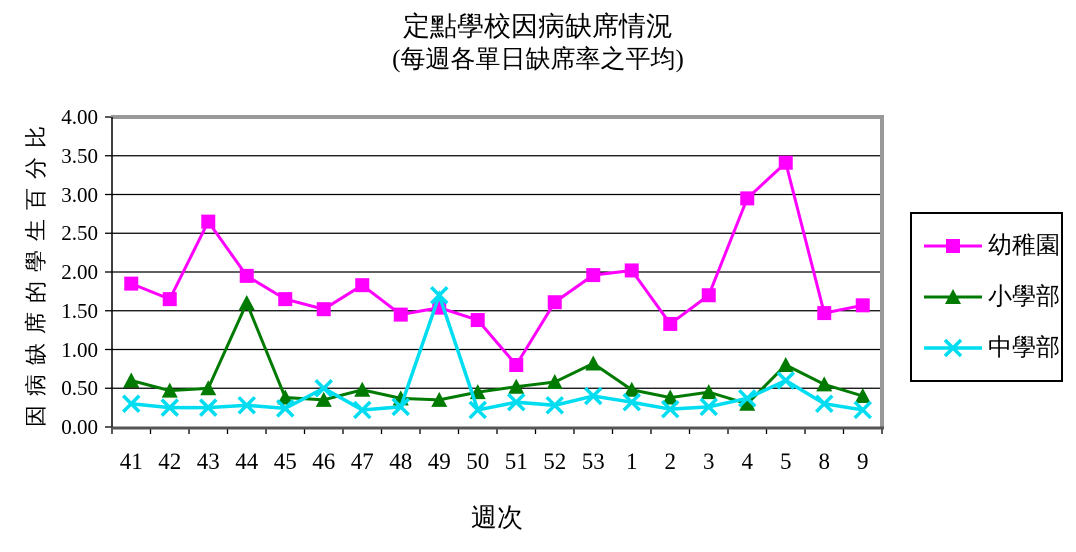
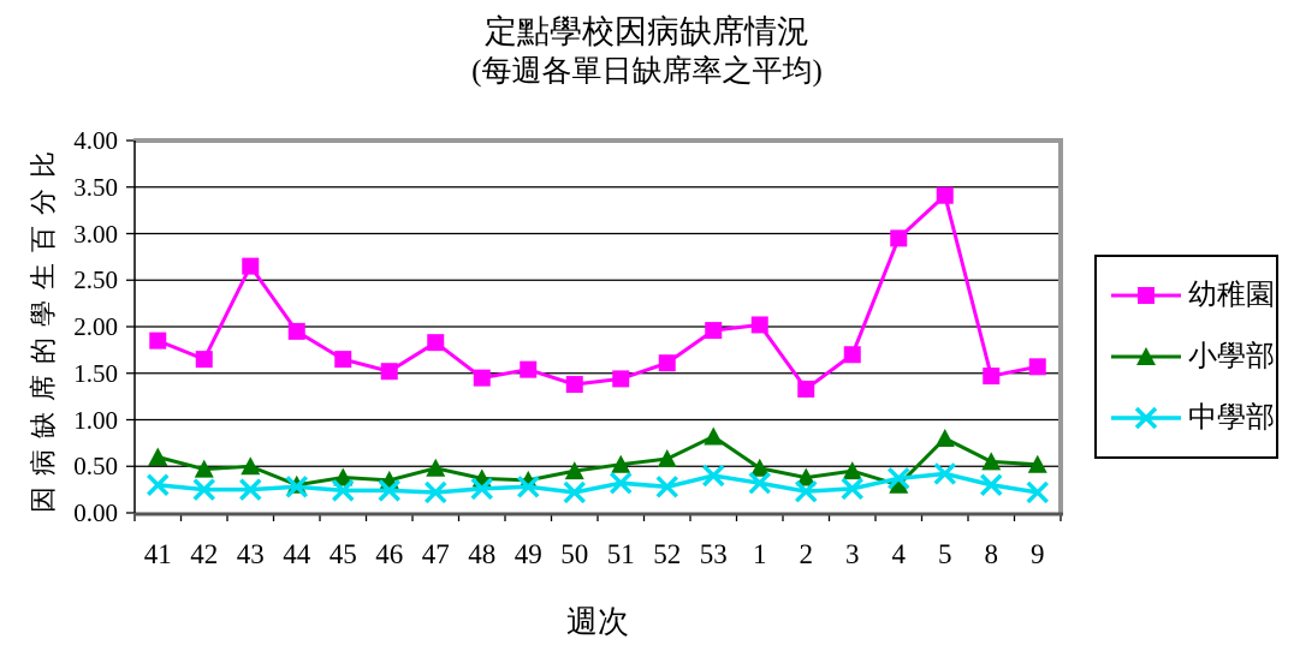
小學部/44: 1.6 -> 0.3
中學部/46: 0.5 -> 0.2
中學部/49: 1.7 -> 0.3
幼稚園/51: 0.8 -> 1.4
中學部/5: 0.6 -> 0.4
小學部/9: 0.4 -> 0.5
